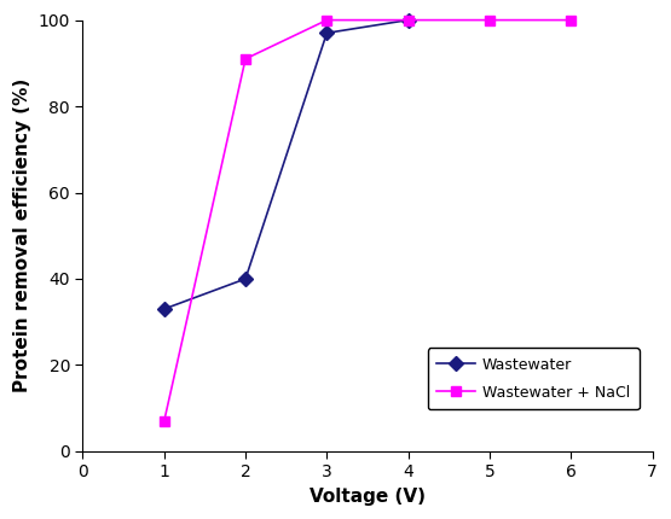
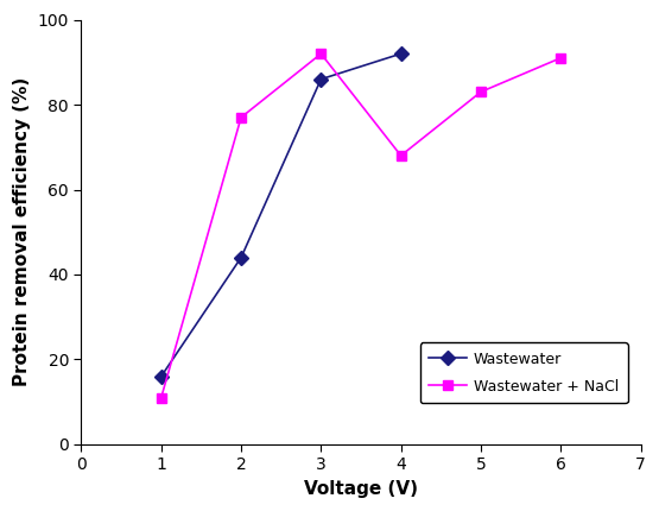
Wastewater/1: 33 -> 16
Wastewater + NaCl/1: 7 -> 11
Wastewater/2: 40 -> 44
Wastewater + NaCl/2: 91 -> 77
Wastewater/3: 97 -> 86
Wastewater + NaCl/3: 100 -> 92
Wastewater/4: 100 -> 92
Wastewater + NaCl/4: 100 -> 68
Wastewater + NaCl/5: 100 -> 83
Wastewater + NaCl/6: 100 -> 91
